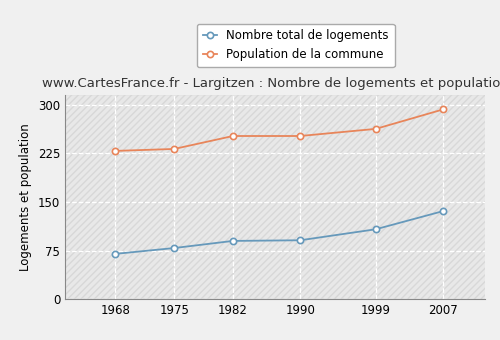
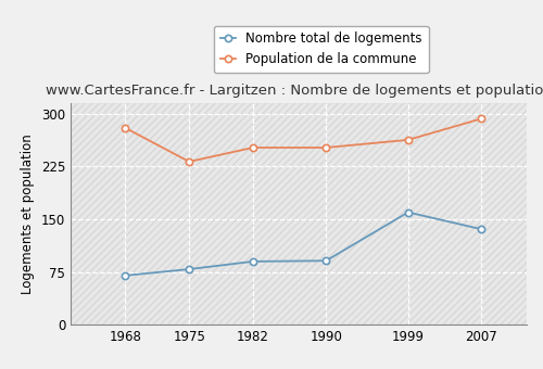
Population de la commune/1968: 229 -> 280
Nombre total de logements/1999: 108 -> 160
